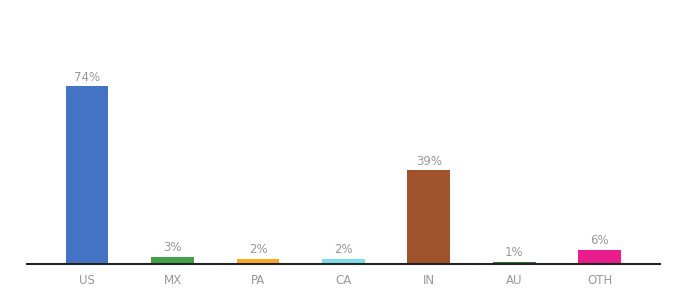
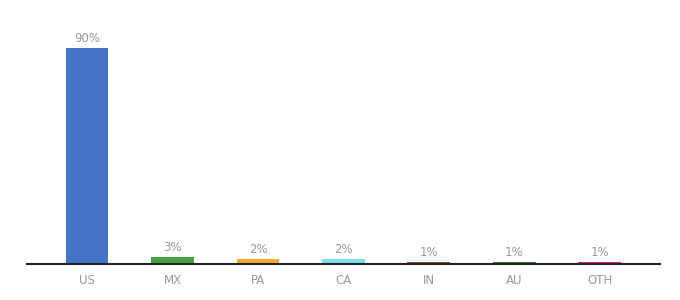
US: 74% -> 90%
IN: 39% -> 1%
OTH: 6% -> 1%
